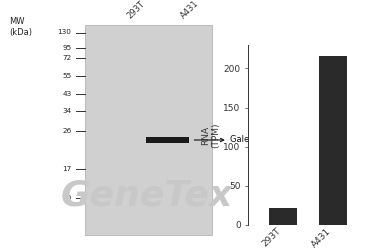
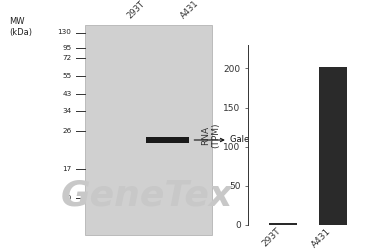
293T: 22 -> 2
A431: 216 -> 202
